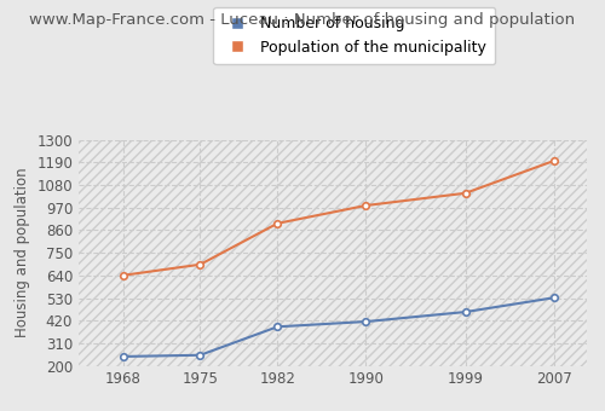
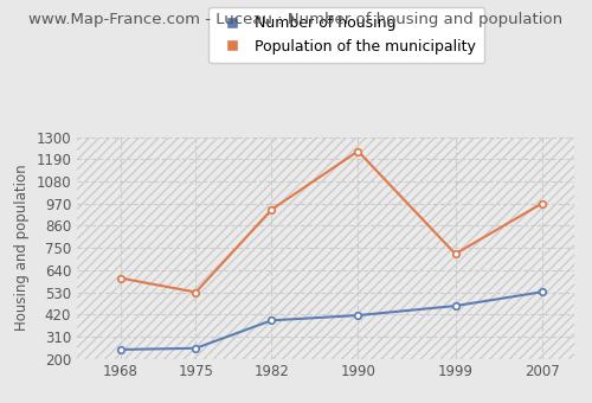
Population of the municipality/1968: 640 -> 600
Population of the municipality/1975: 690 -> 530
Population of the municipality/1982: 890 -> 940
Population of the municipality/1990: 980 -> 1230
Population of the municipality/1999: 1040 -> 720
Population of the municipality/2007: 1200 -> 970
